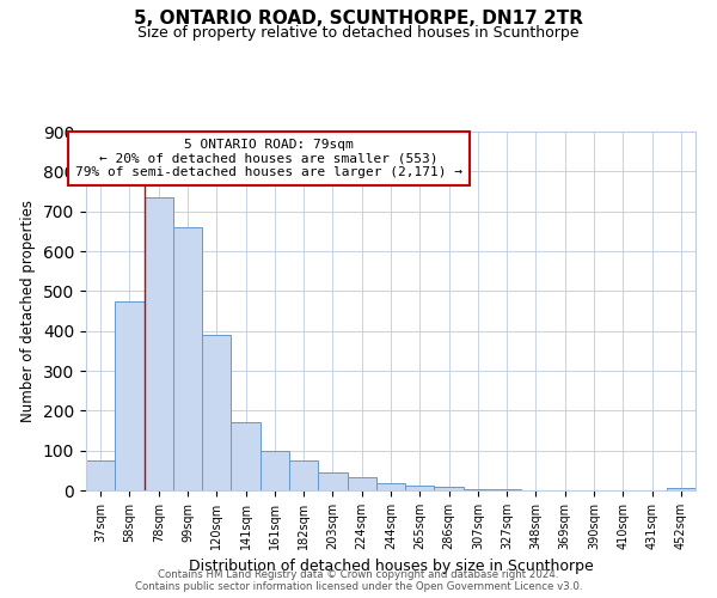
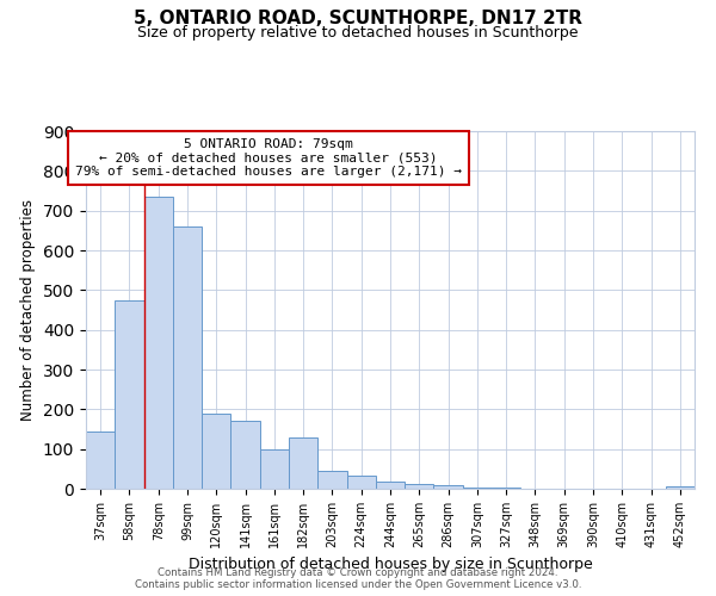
37sqm: 75 -> 145
120sqm: 390 -> 190
182sqm: 74 -> 130
